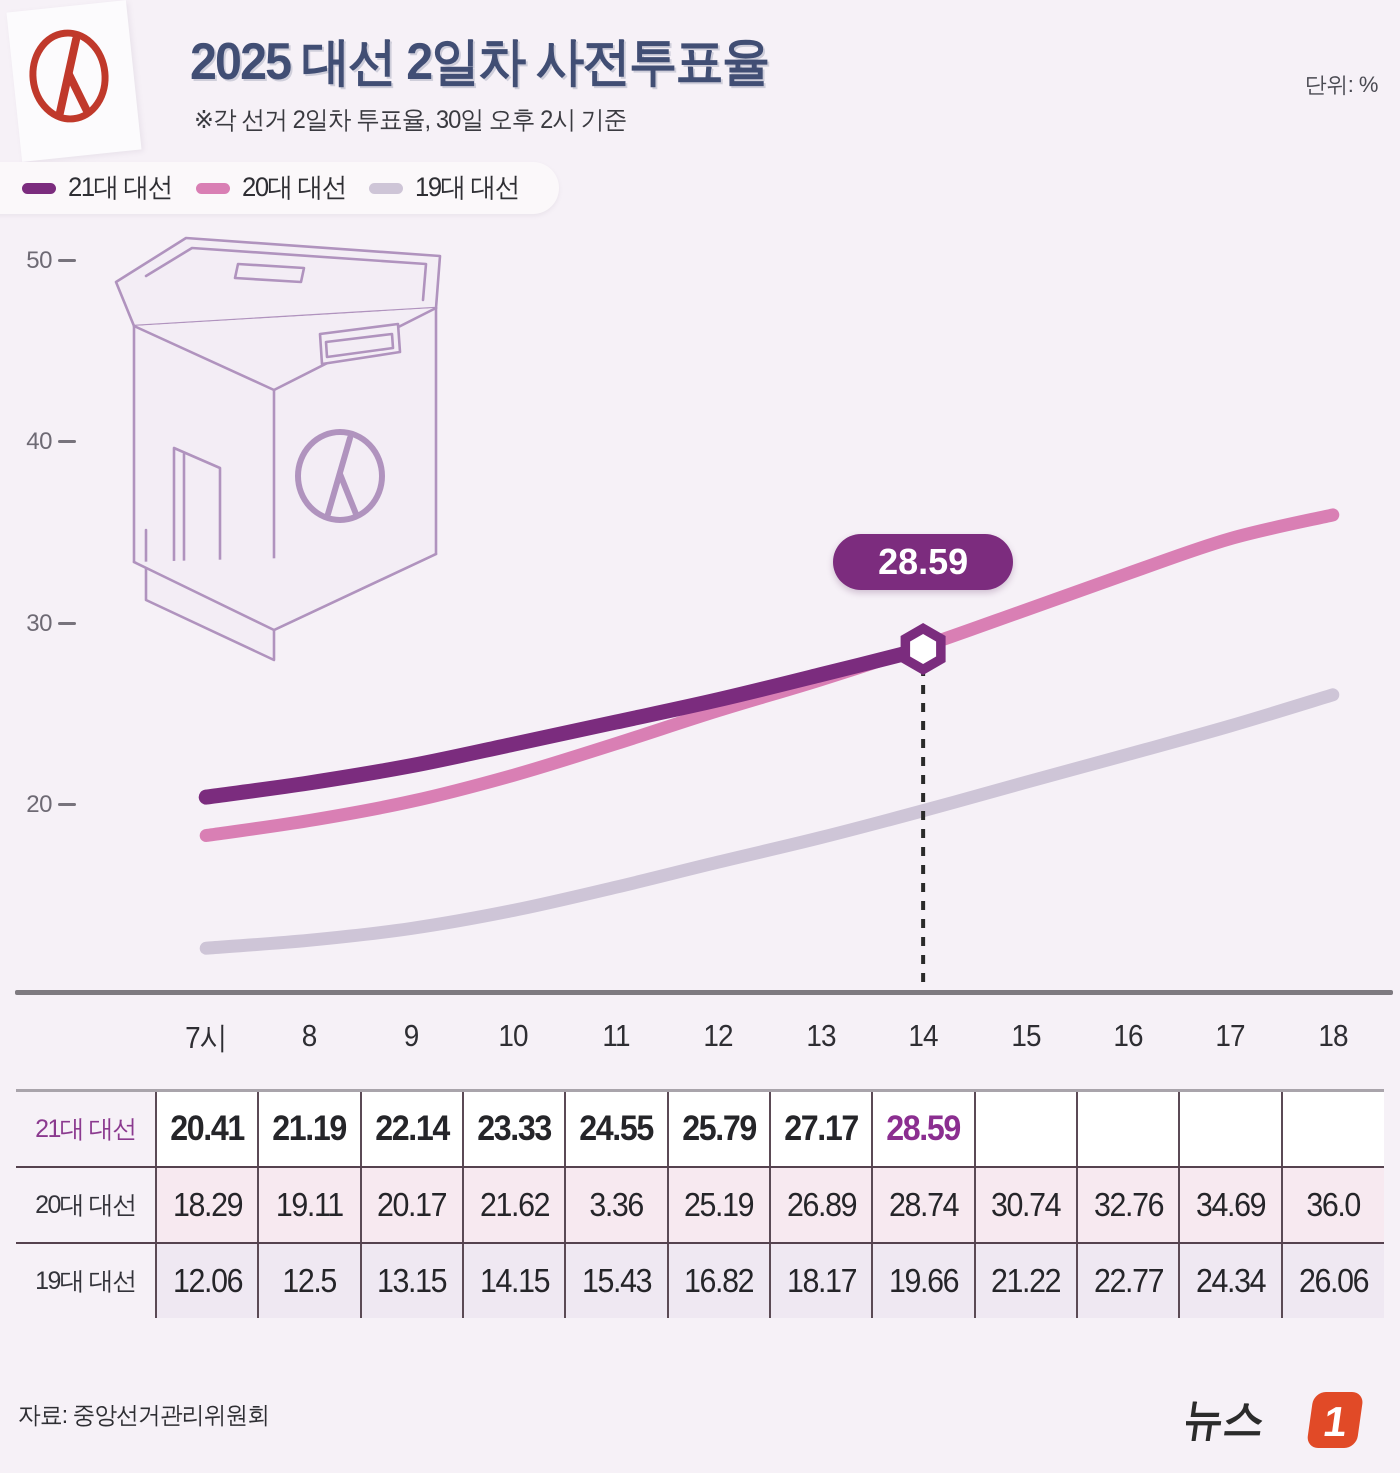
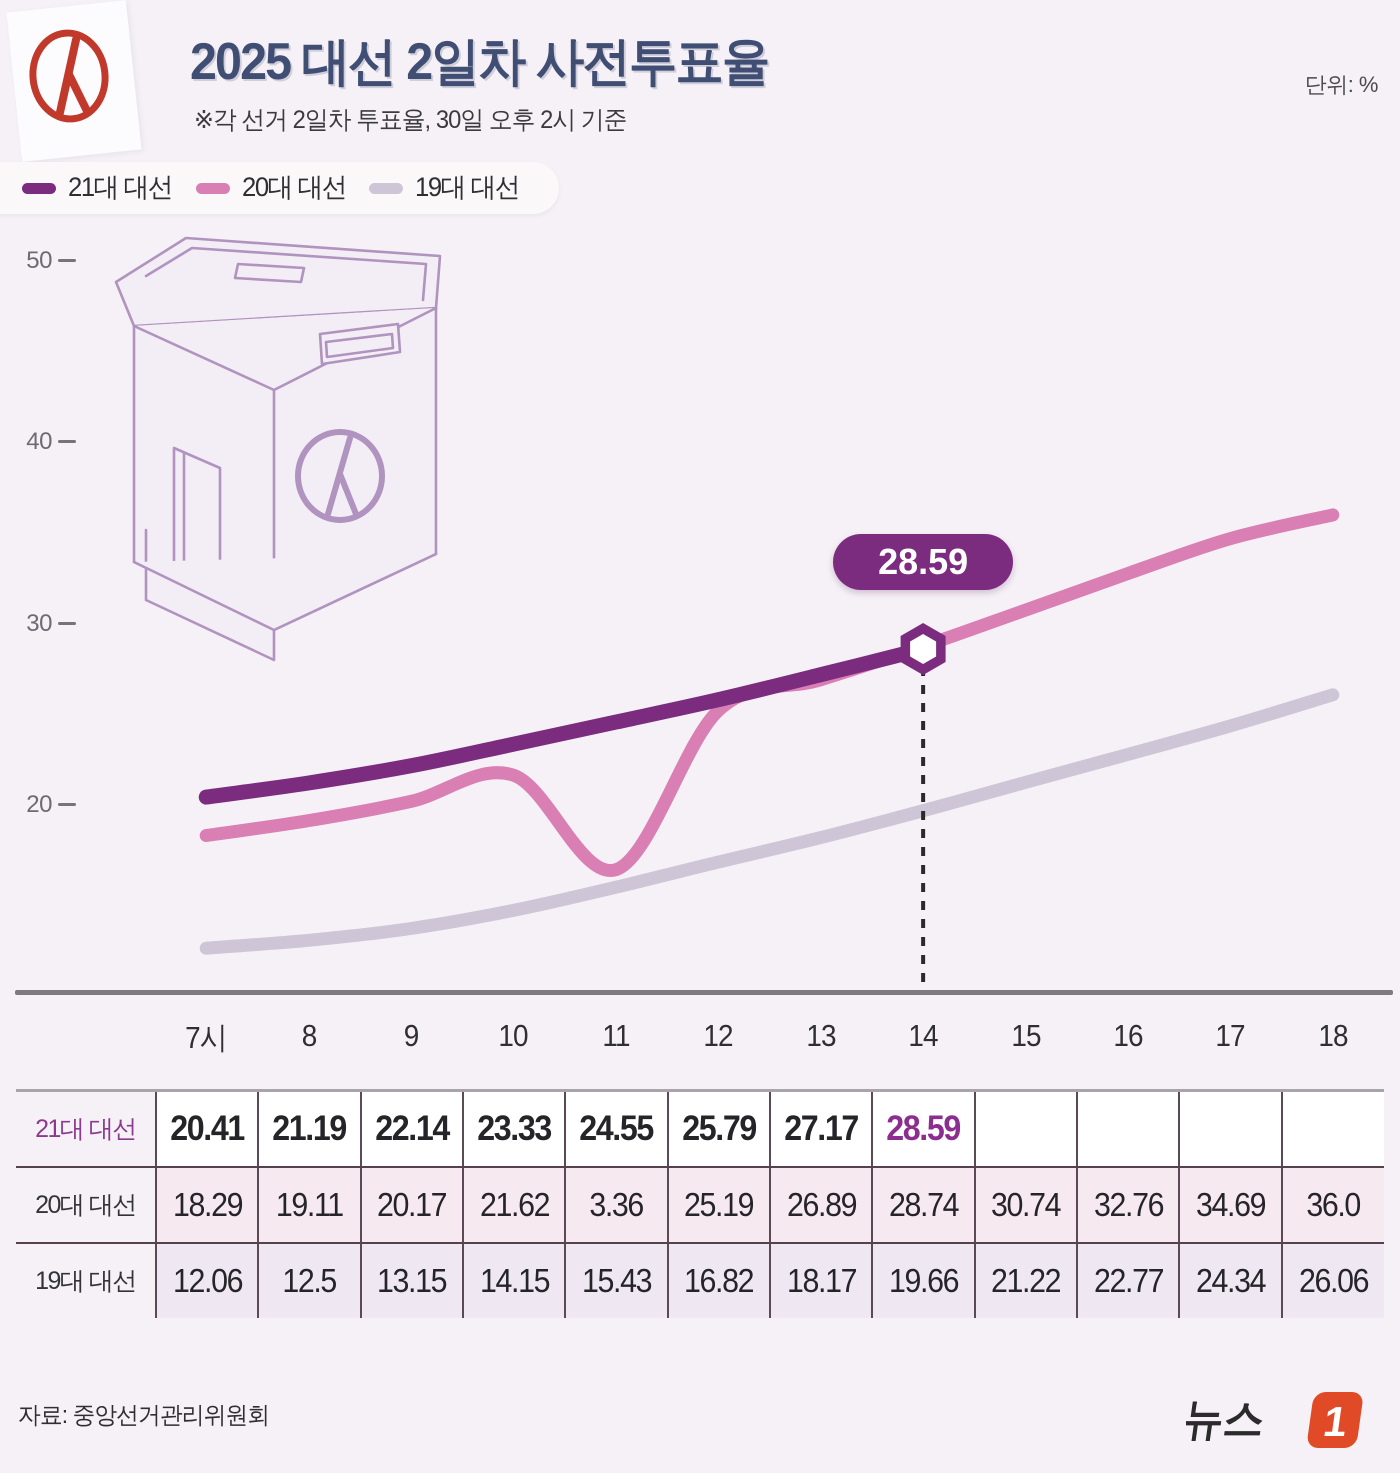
20대 대선/11: 23.4 -> 16.4
